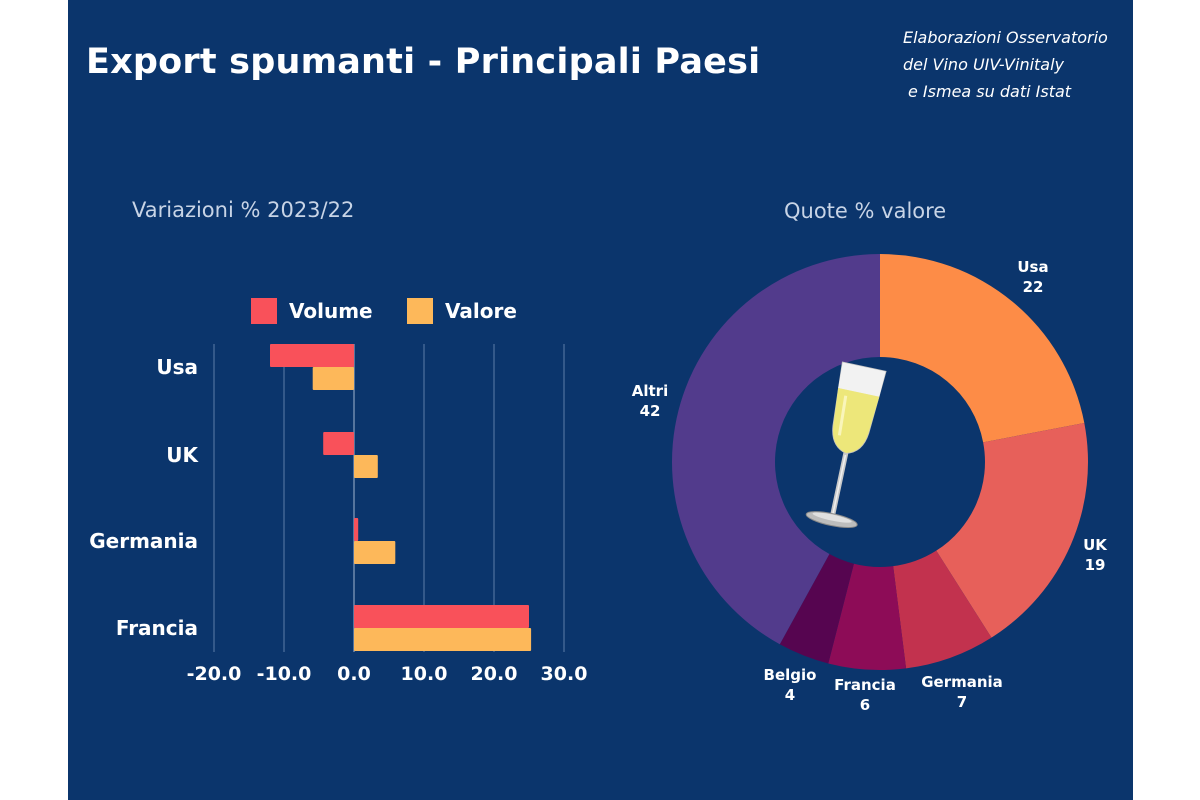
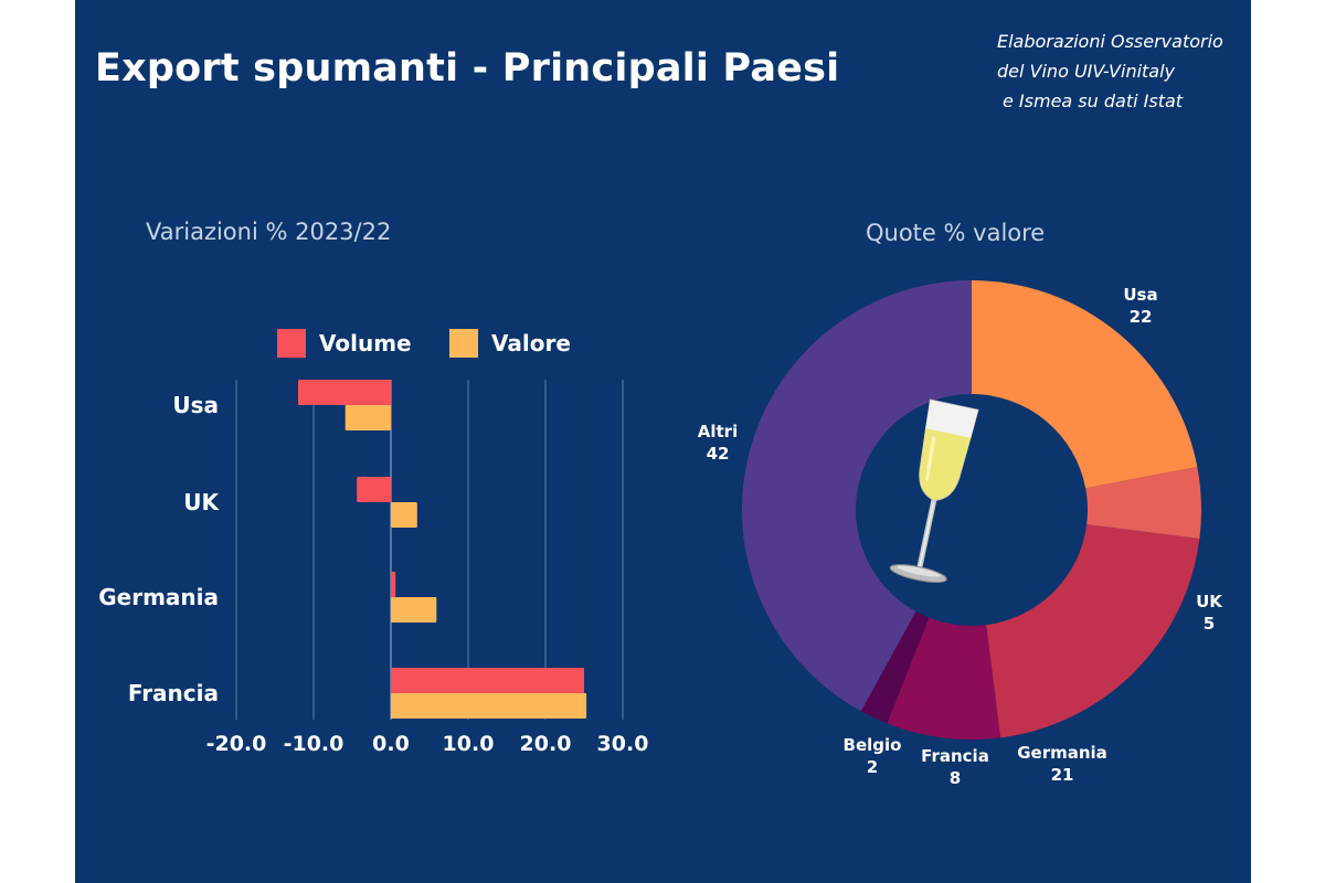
Quote % valore/UK: 19 -> 5
Quote % valore/Germania: 7 -> 21
Quote % valore/Francia: 6 -> 8
Quote % valore/Belgio: 4 -> 2
